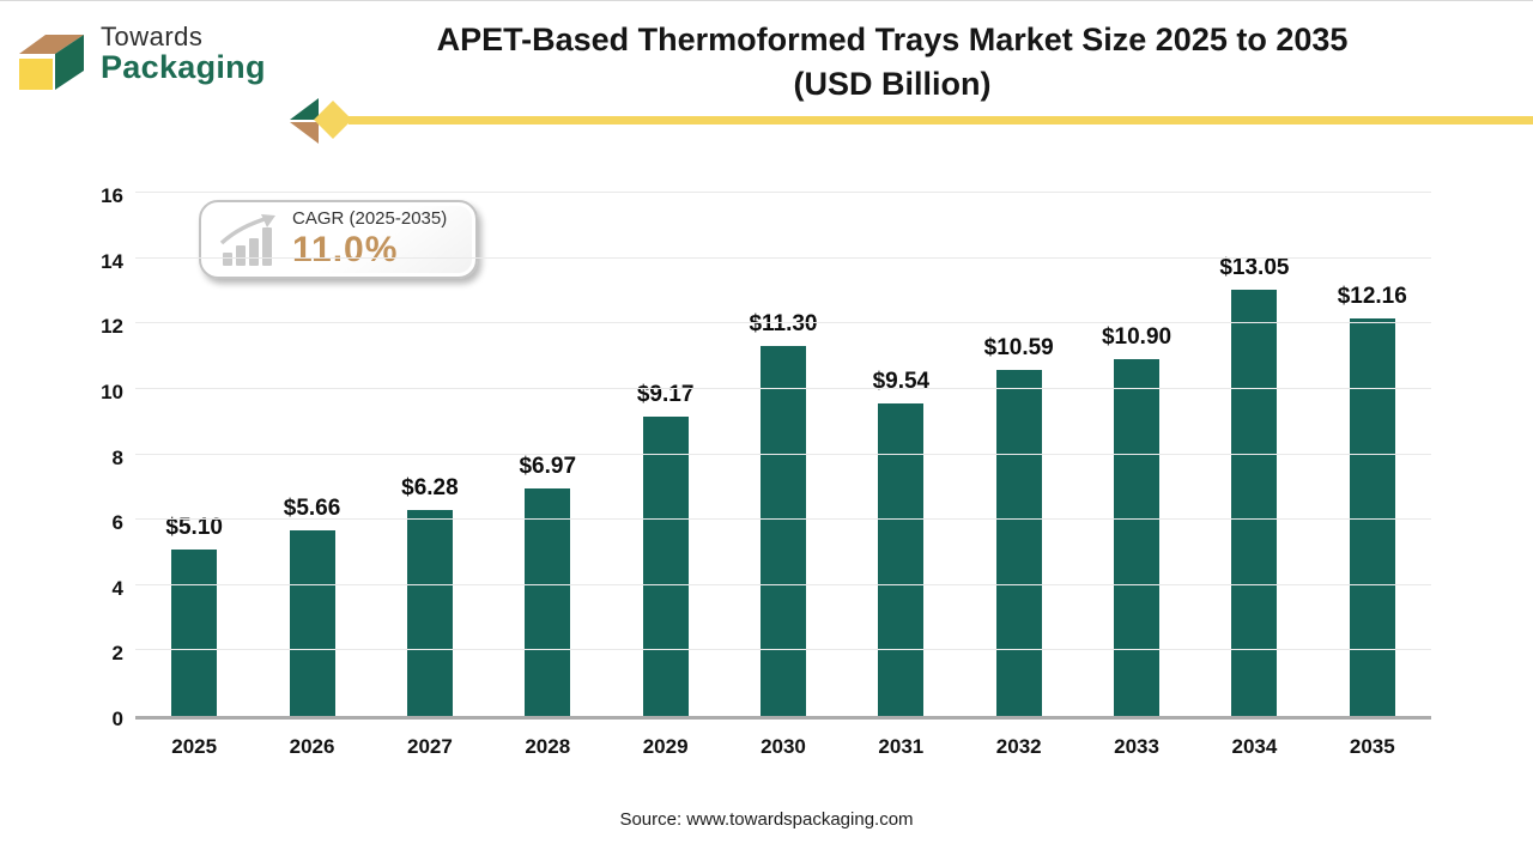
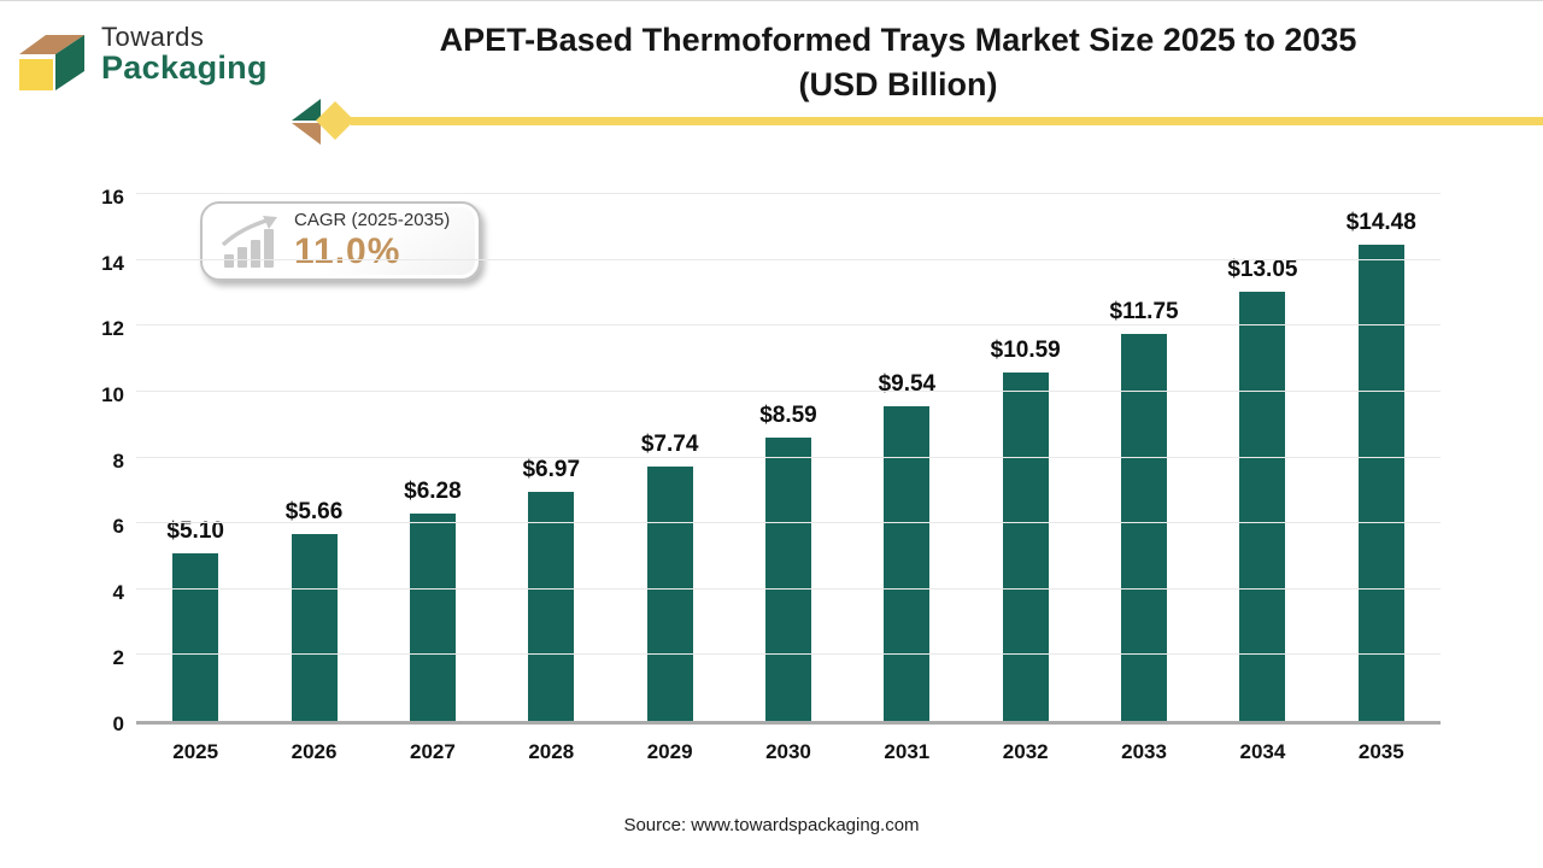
2029: $9.17 -> $7.74
2030: $11.30 -> $8.59
2033: $10.90 -> $11.75
2035: $12.16 -> $14.48
